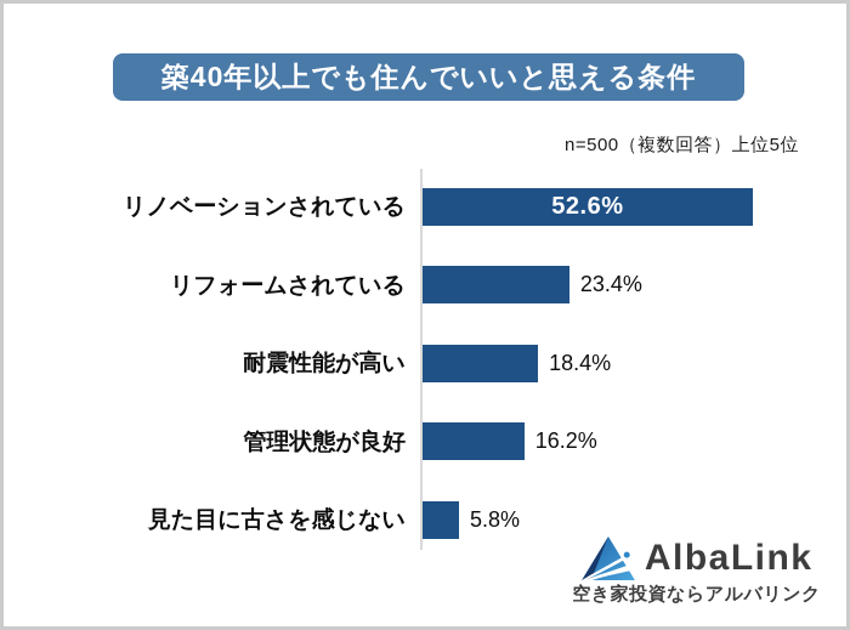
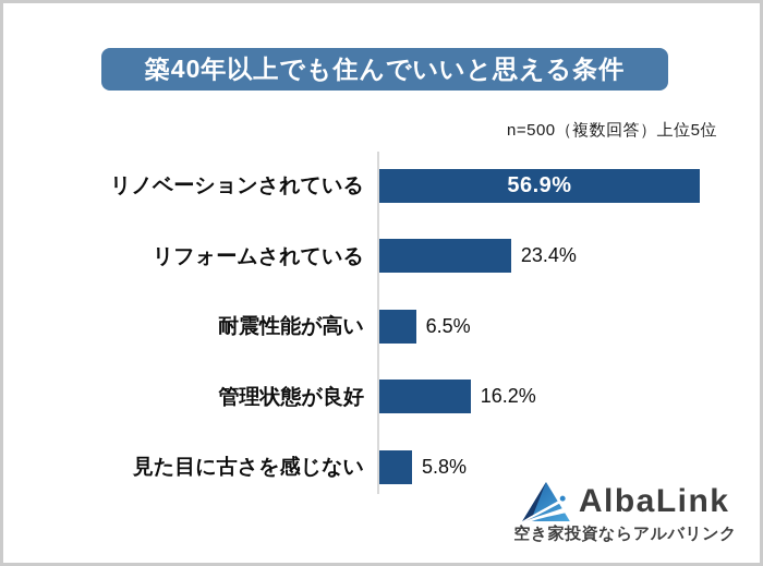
リノベーションされている: 52.6% -> 56.9%
耐震性能が高い: 18.4% -> 6.5%
